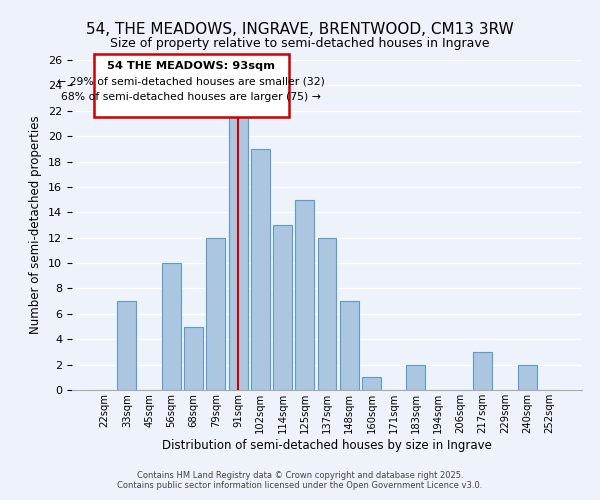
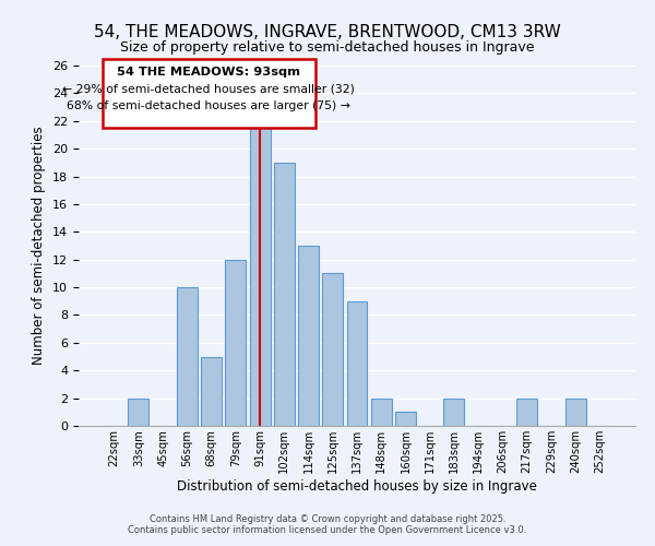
33sqm: 7 -> 2
125sqm: 15 -> 11
137sqm: 12 -> 9
148sqm: 7 -> 2
217sqm: 3 -> 2
